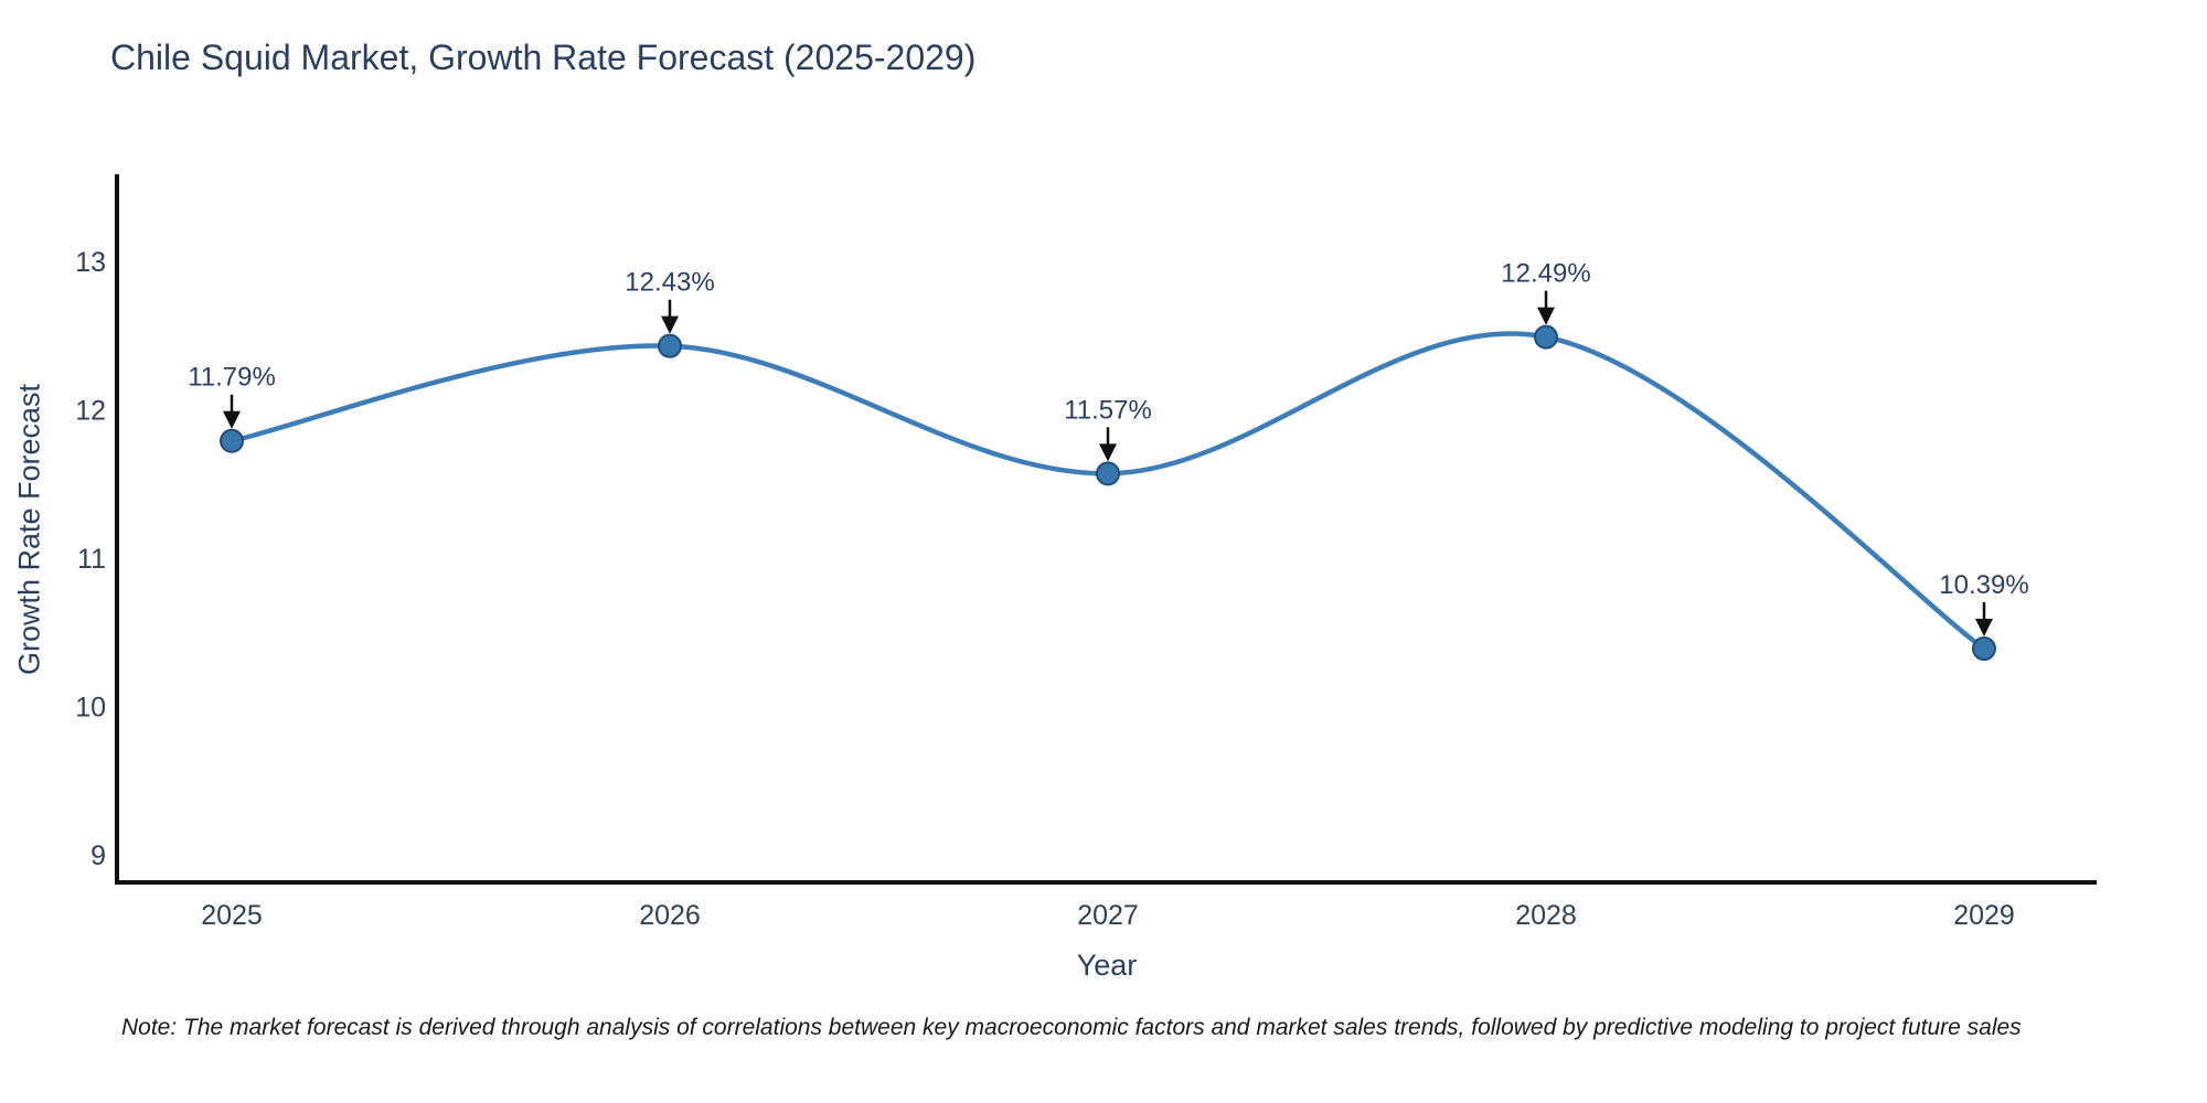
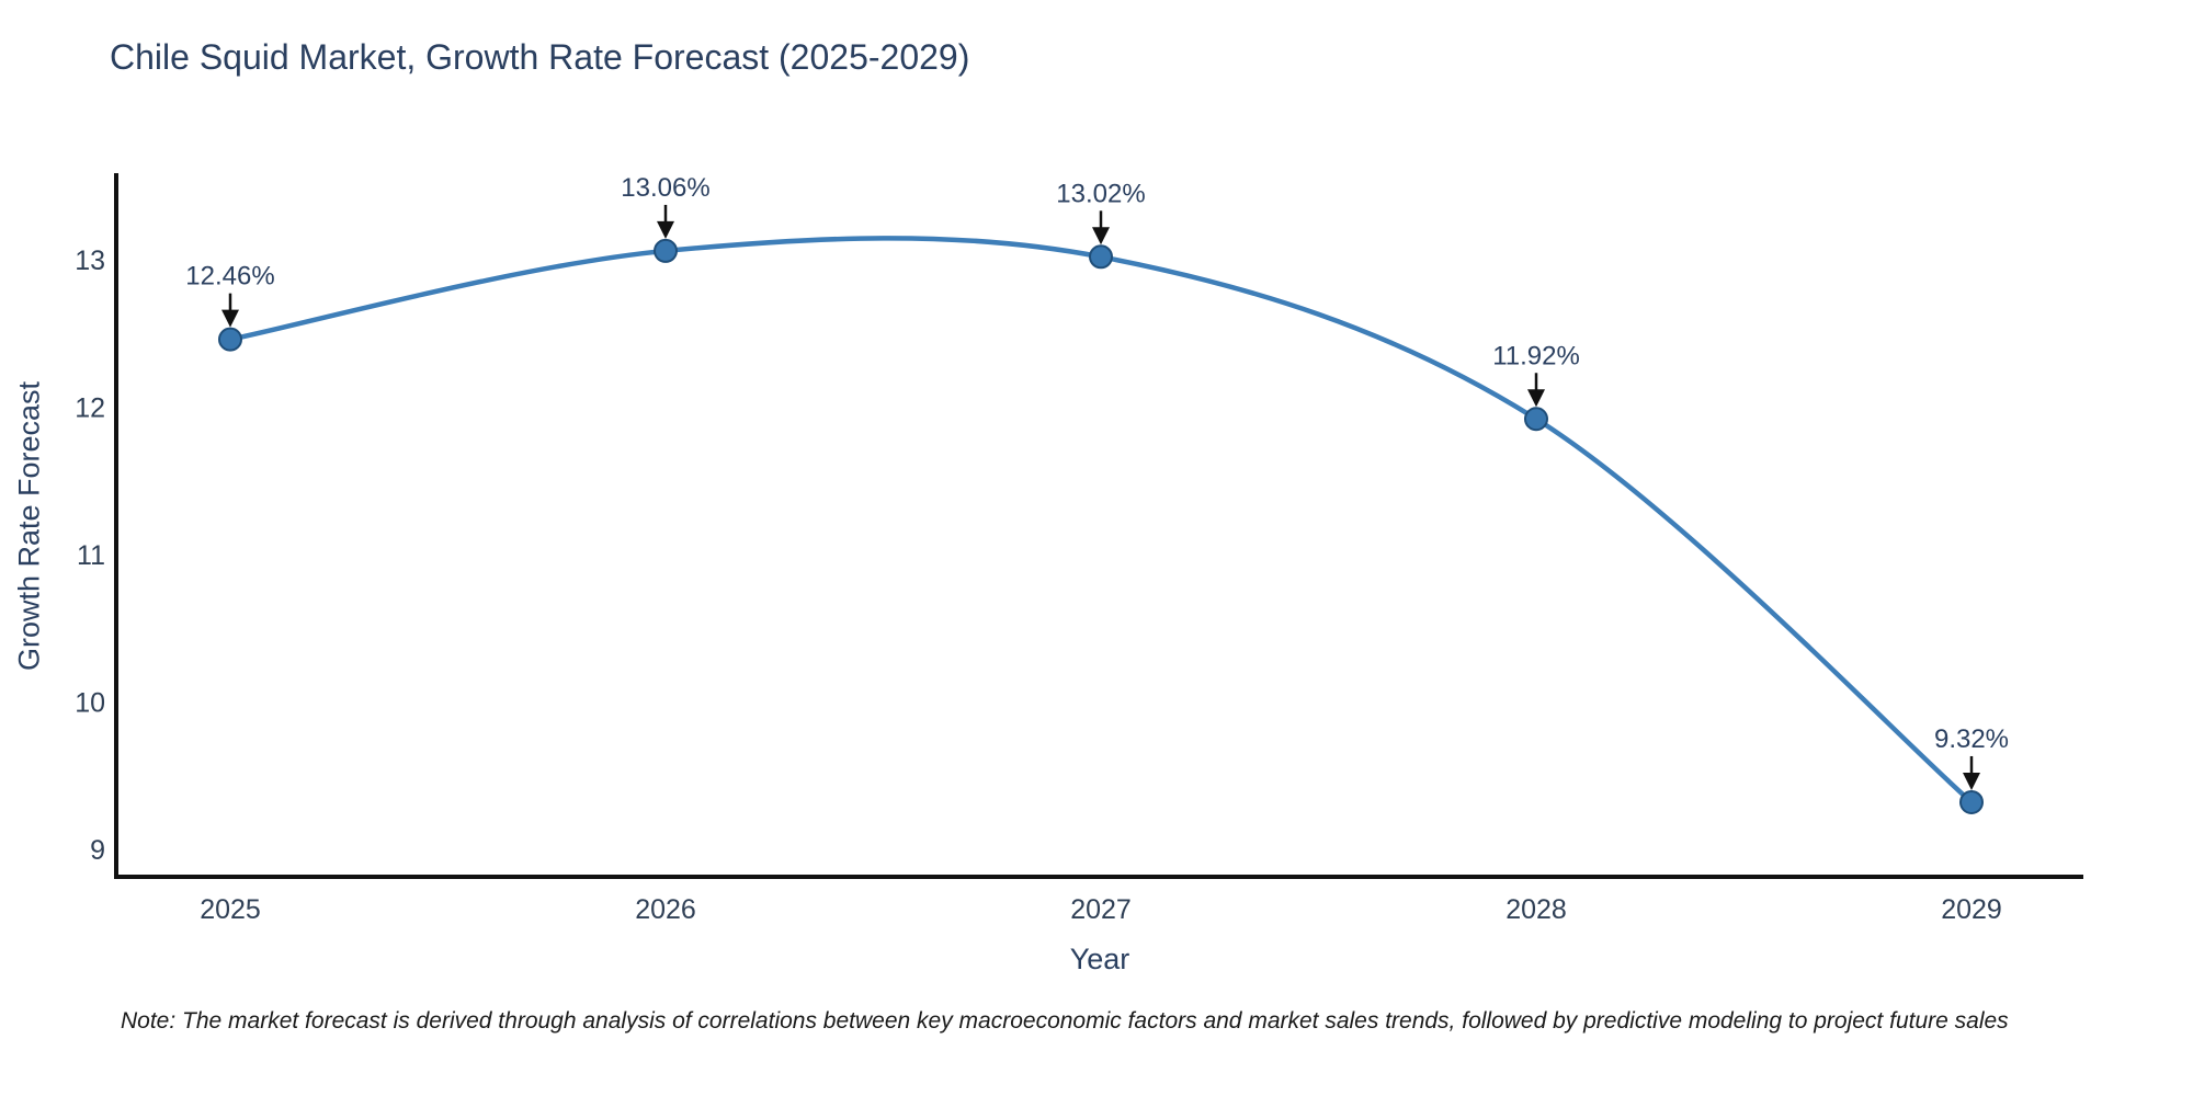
2025: 11.79% -> 12.46%
2026: 12.43% -> 13.06%
2027: 11.57% -> 13.02%
2028: 12.49% -> 11.92%
2029: 10.39% -> 9.32%
